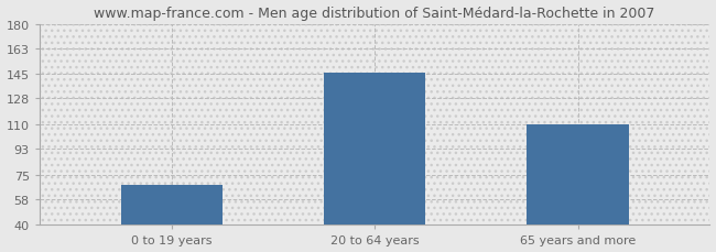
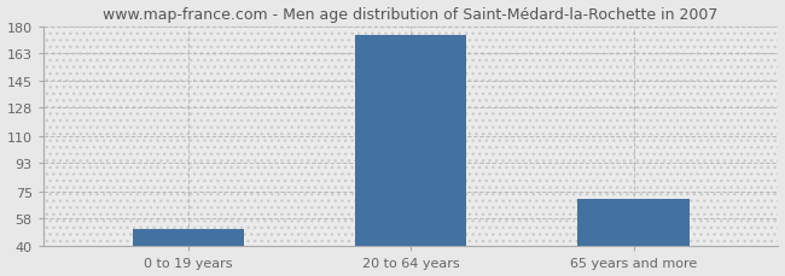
0 to 19 years: 68 -> 51
20 to 64 years: 146 -> 174
65 years and more: 110 -> 70
